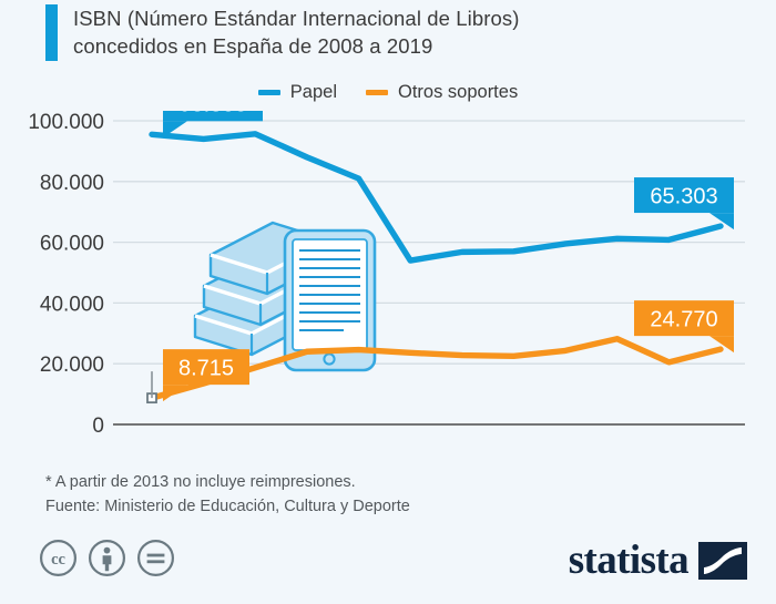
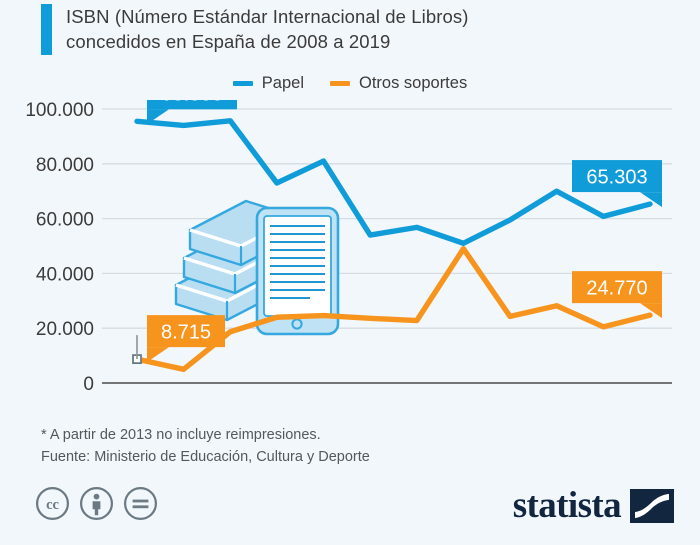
Otros soportes/2009: 14000 -> 5000
Papel/2011: 88000 -> 73000
Papel/2015: 57000 -> 51000
Otros soportes/2015: 22000 -> 49000
Papel/2017: 61000 -> 70000
